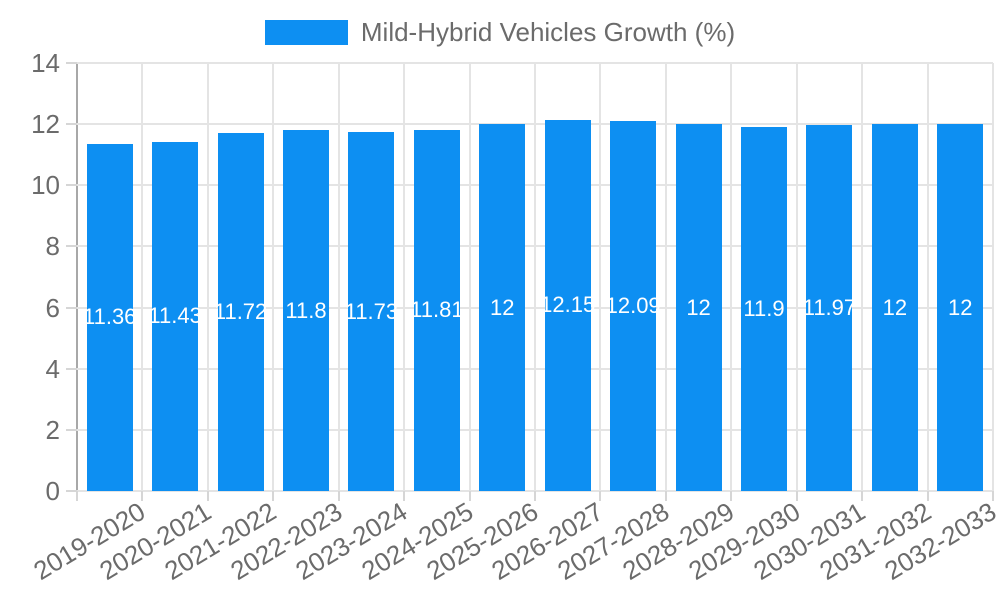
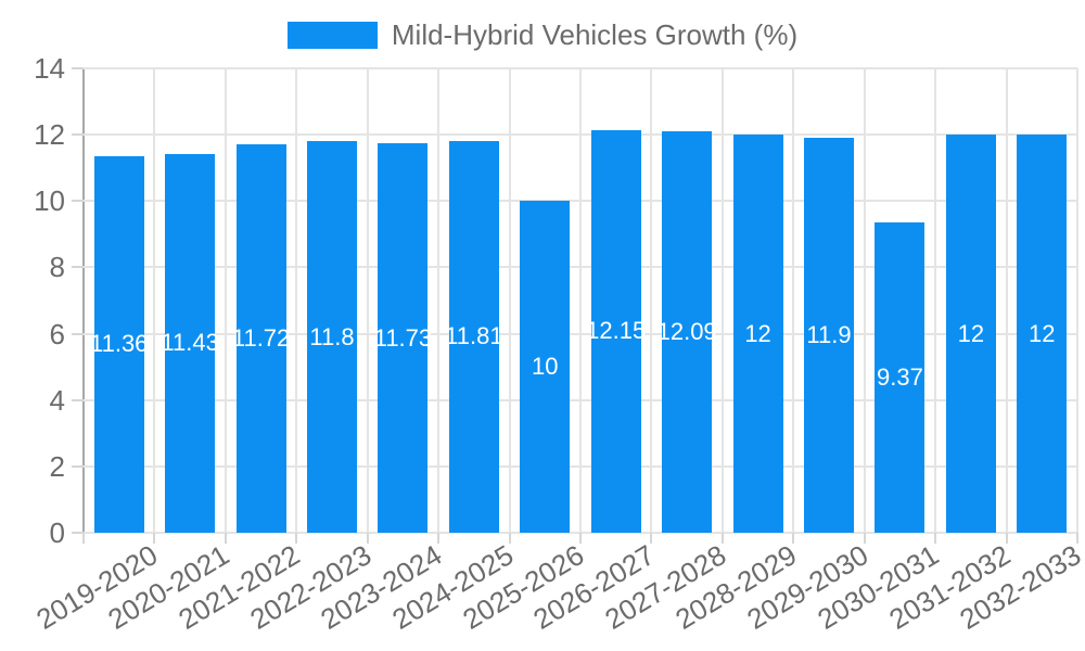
2025-2026: 12 -> 10
2030-2031: 11.97 -> 9.37
